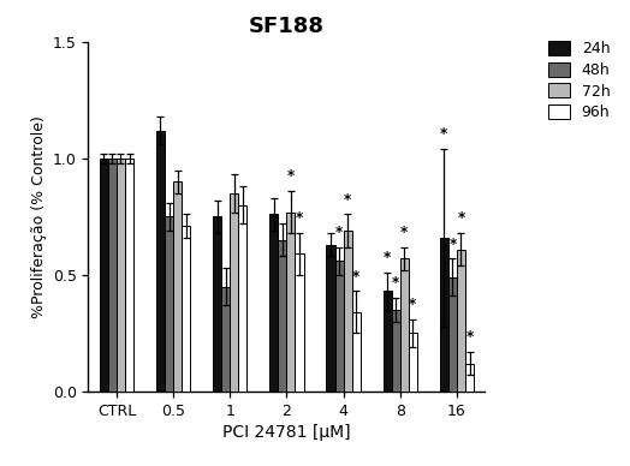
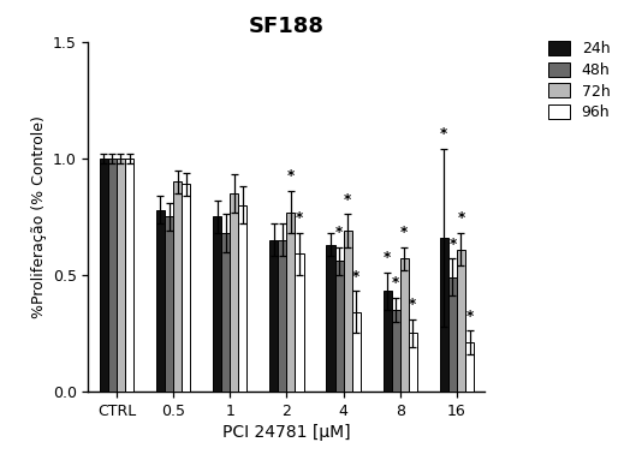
24h/0.5: 1.12 -> 0.78
96h/0.5: 0.71 -> 0.89
48h/1: 0.45 -> 0.68
24h/2: 0.76 -> 0.65
96h/16: 0.12 -> 0.21
